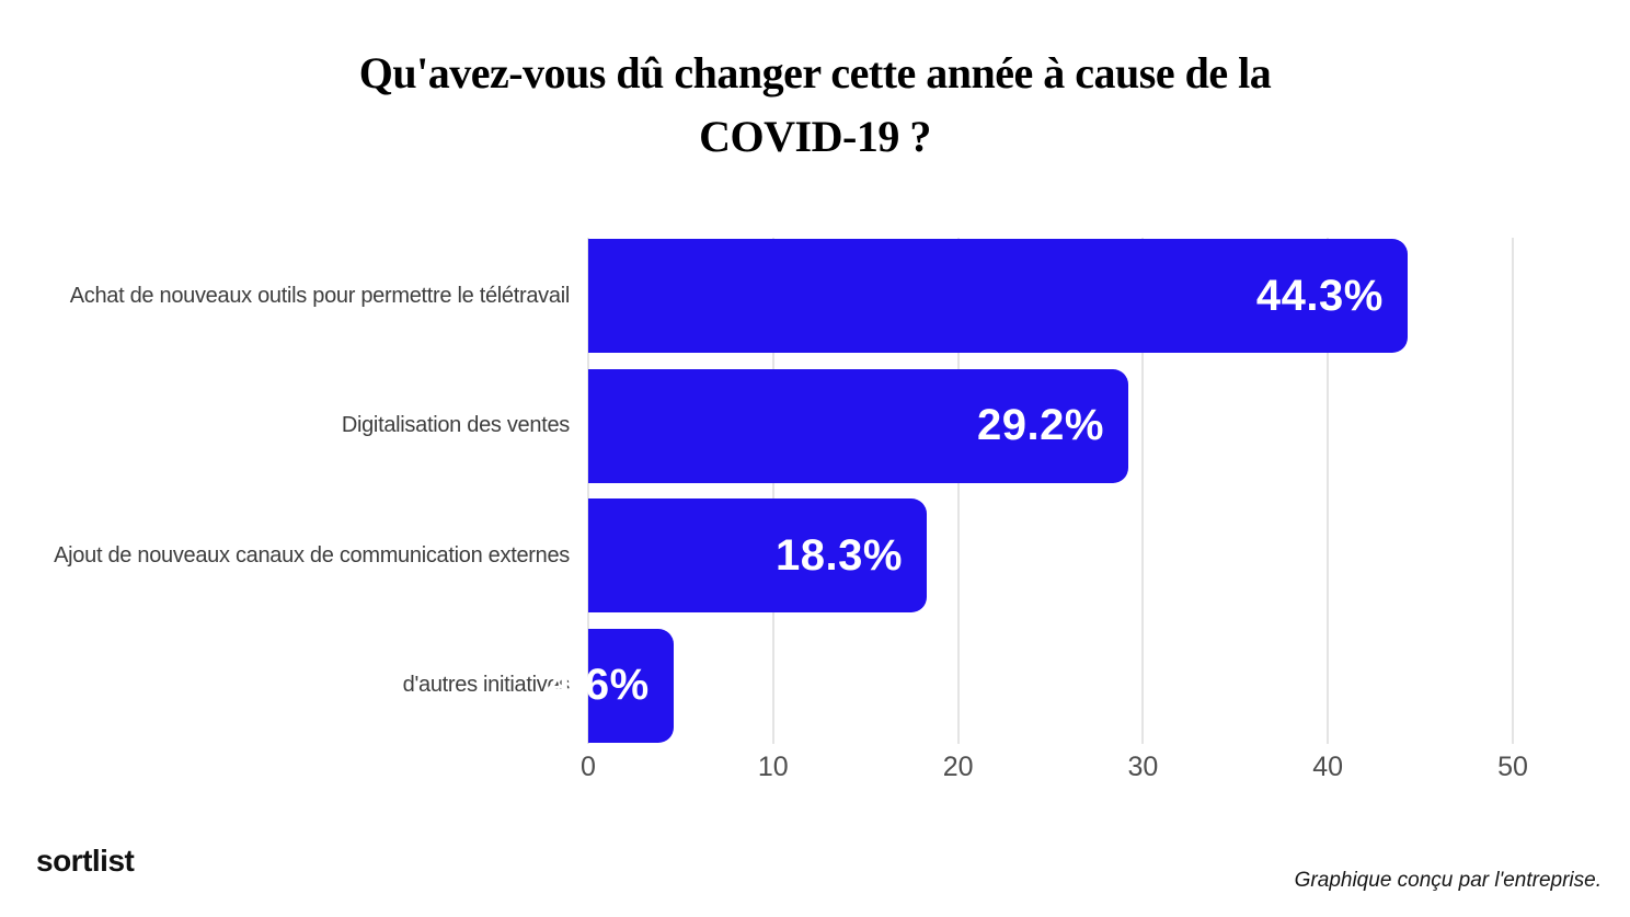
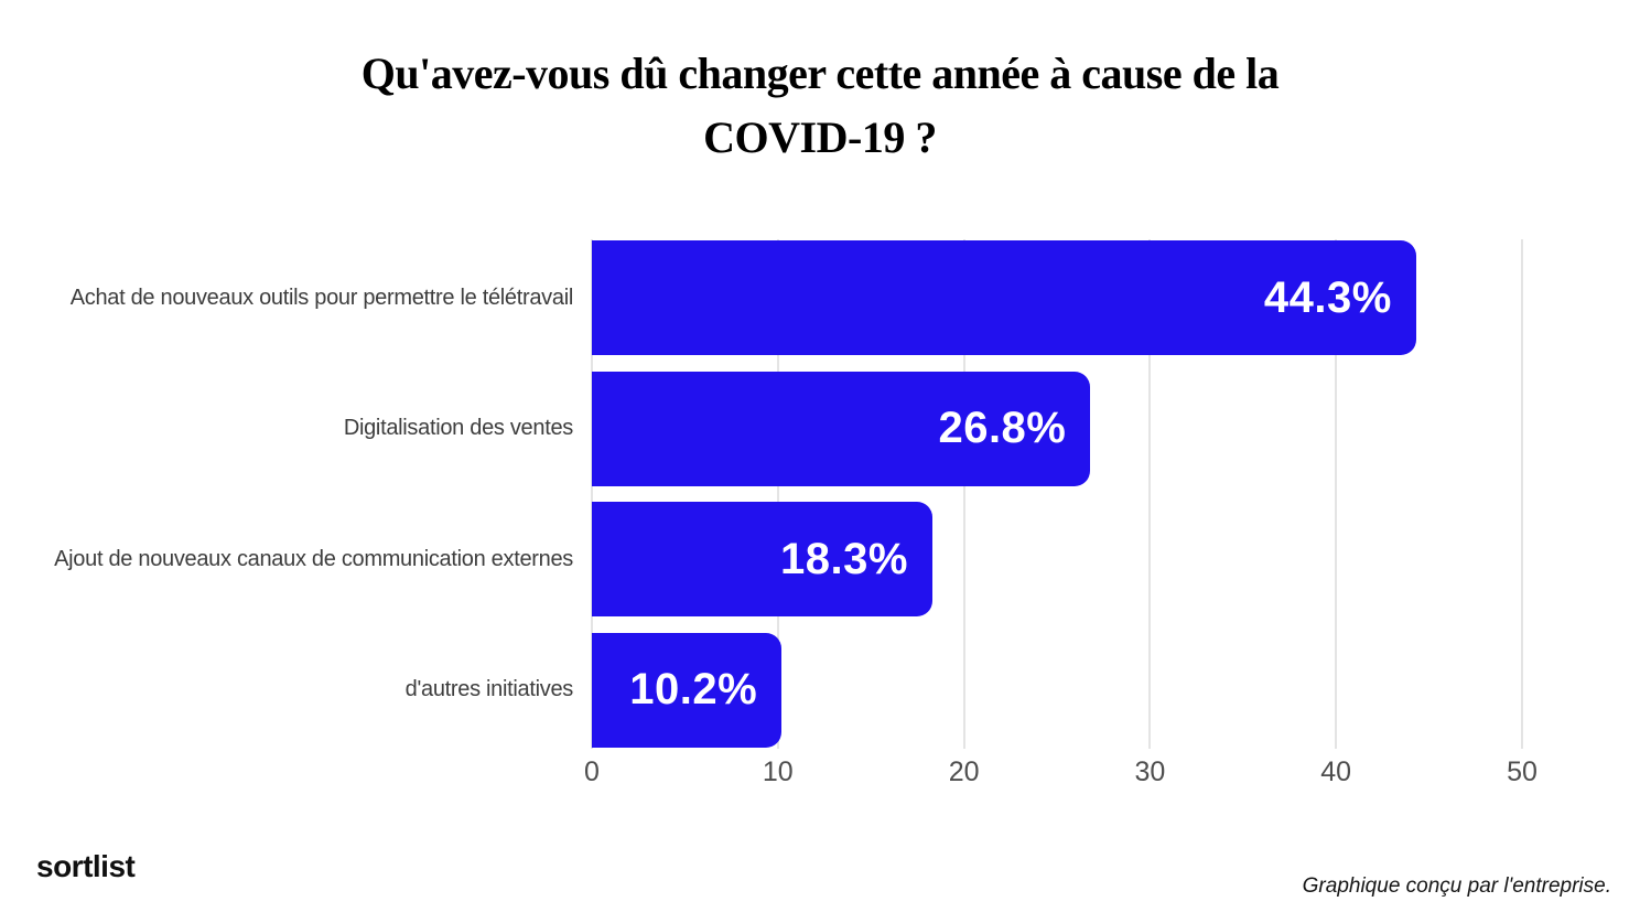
Digitalisation des ventes: 29.2% -> 26.8%
d'autres initiatives: 4.6% -> 10.2%
